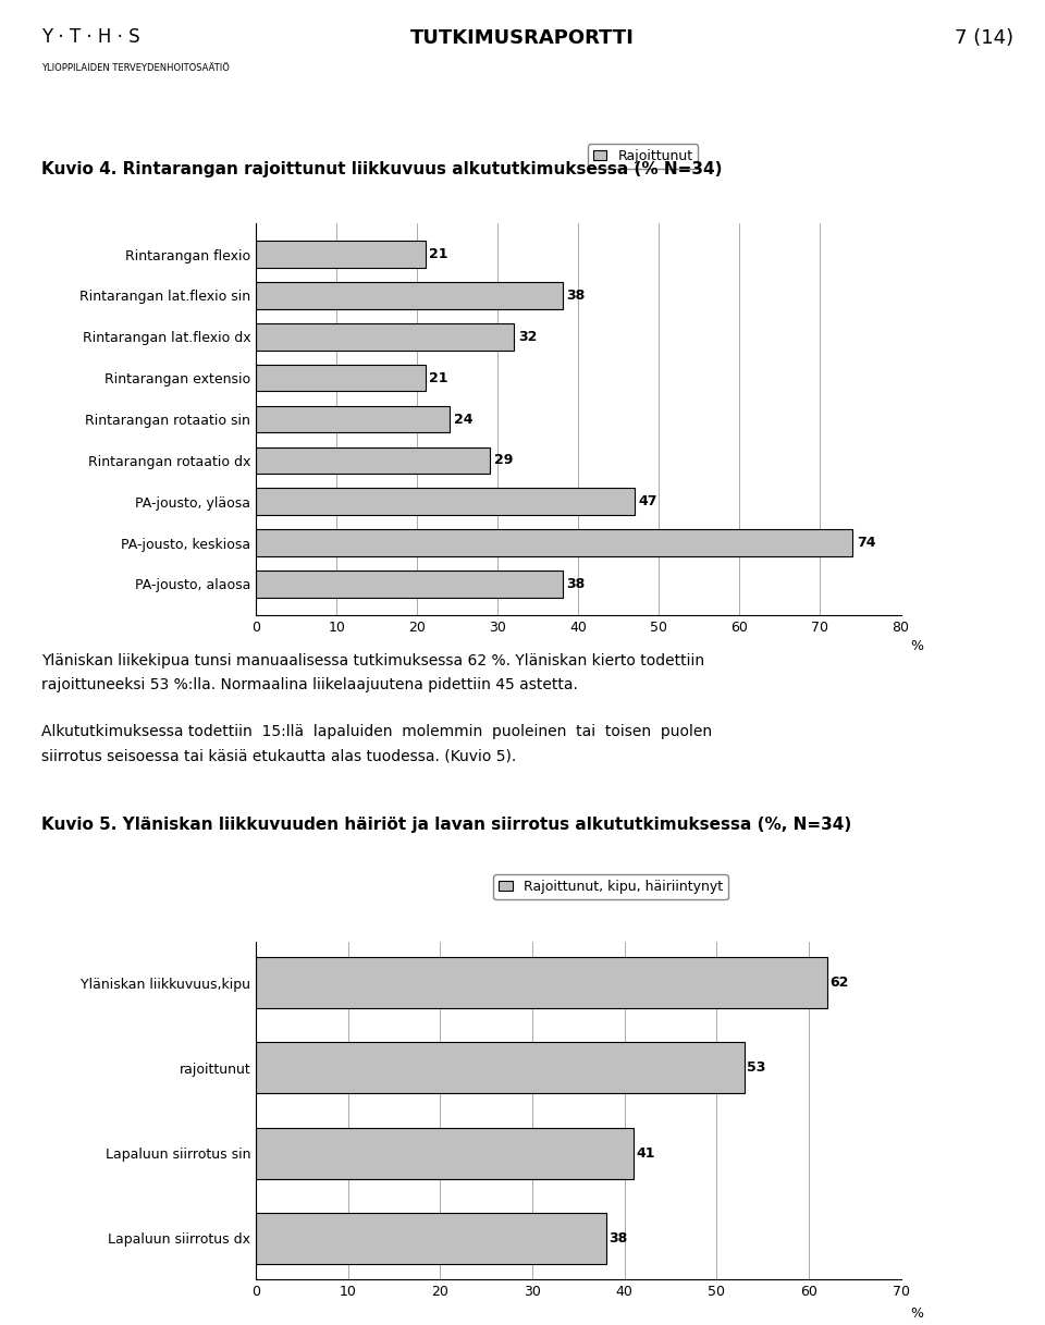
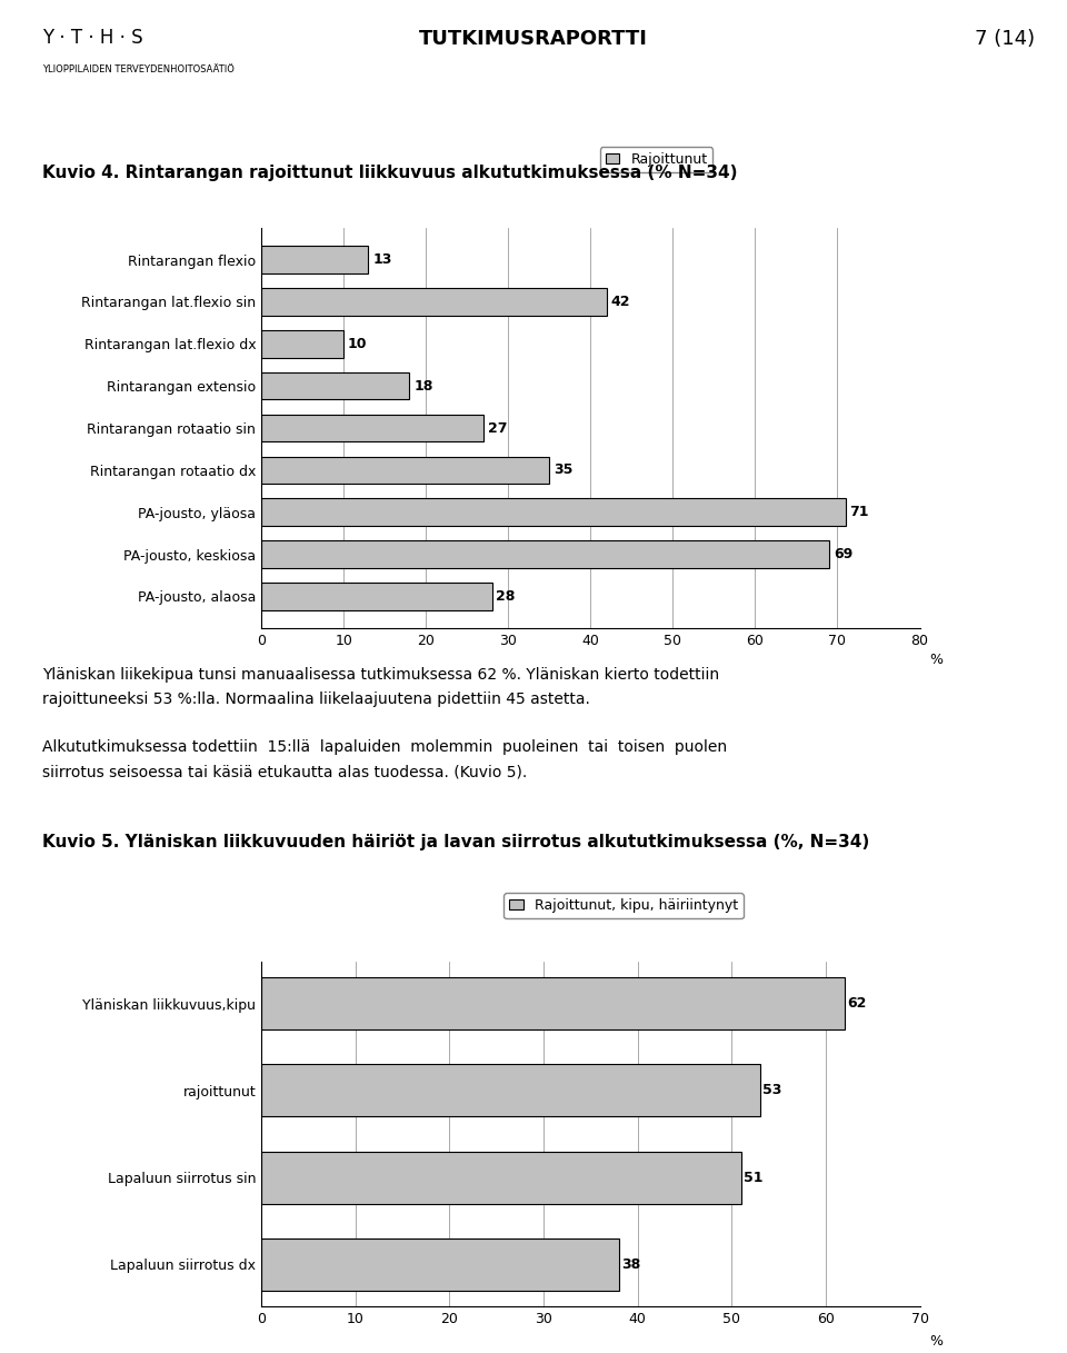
Rintarangan flexio: 21 -> 13
Rintarangan lat.flexio sin: 38 -> 42
Rintarangan lat.flexio dx: 32 -> 10
Rintarangan extensio: 21 -> 18
Rintarangan rotaatio sin: 24 -> 27
Rintarangan rotaatio dx: 29 -> 35
PA-jousto, yläosa: 47 -> 71
PA-jousto, keskiosa: 74 -> 69
PA-jousto, alaosa: 38 -> 28
Lapaluun siirrotus sin: 41 -> 51
